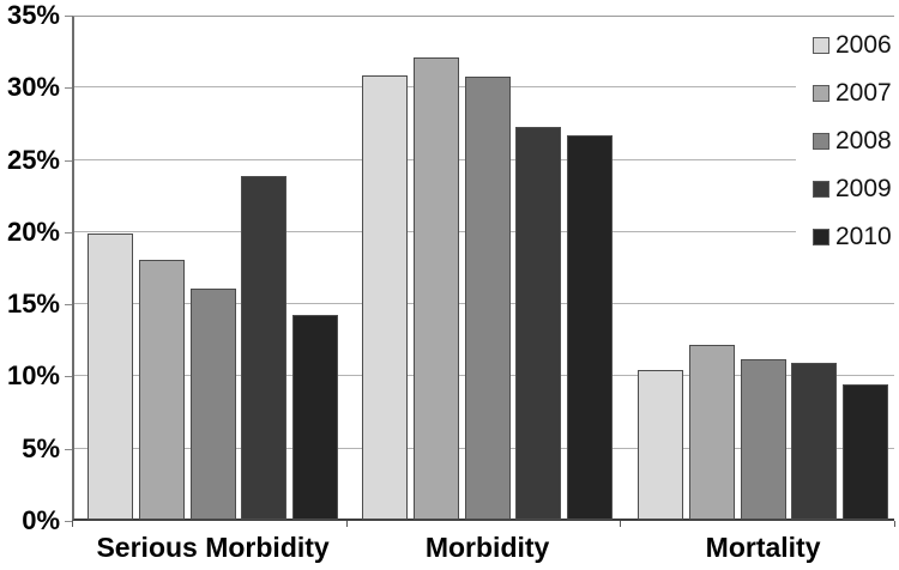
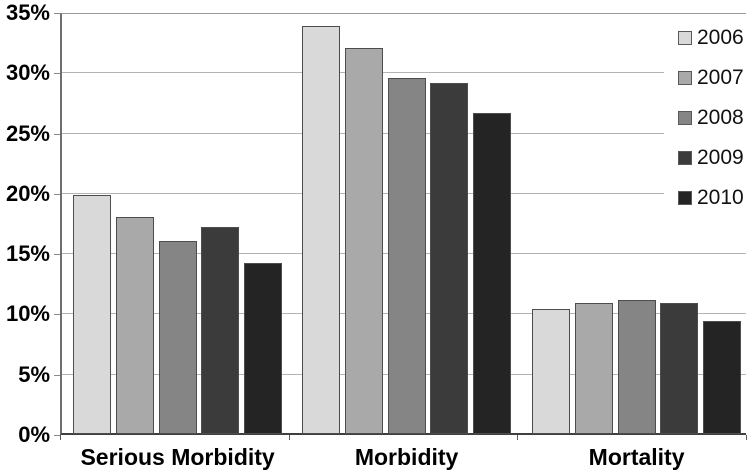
2009/Serious Morbidity: 23.8% -> 17.2%
2006/Morbidity: 30.8% -> 33.8%
2008/Morbidity: 30.7% -> 29.5%
2009/Morbidity: 27.2% -> 29.1%
2007/Mortality: 12.1% -> 10.9%
